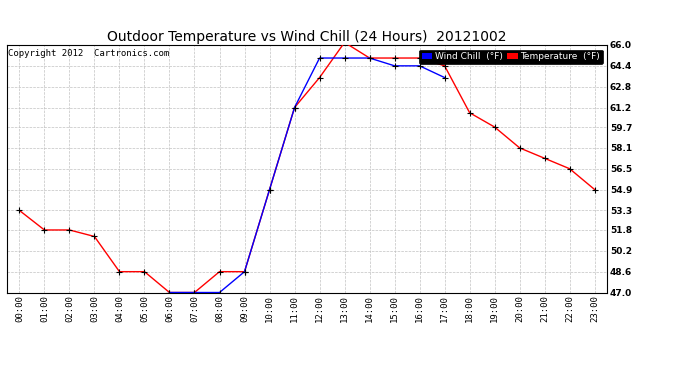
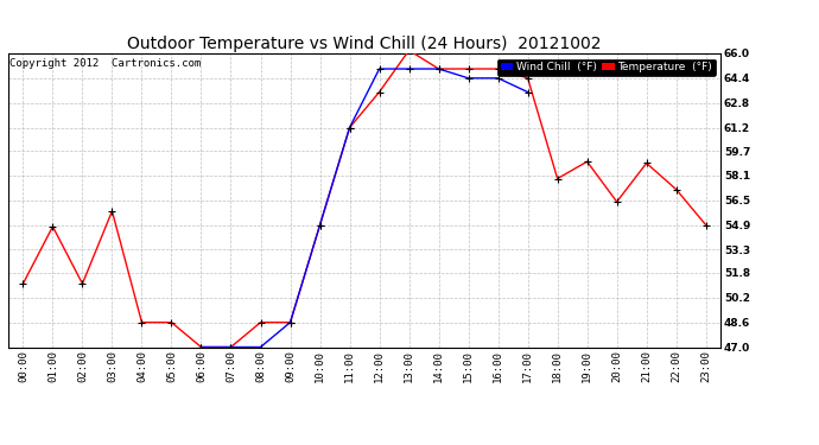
Temperature (°F)/00:00: 53.3 -> 51.1
Temperature (°F)/01:00: 51.8 -> 54.8
Temperature (°F)/02:00: 51.8 -> 51.1
Temperature (°F)/03:00: 51.3 -> 55.8
Temperature (°F)/18:00: 60.8 -> 57.9
Temperature (°F)/19:00: 59.7 -> 59.0
Temperature (°F)/20:00: 58.1 -> 56.4
Temperature (°F)/21:00: 57.3 -> 58.9
Temperature (°F)/22:00: 56.5 -> 57.2
